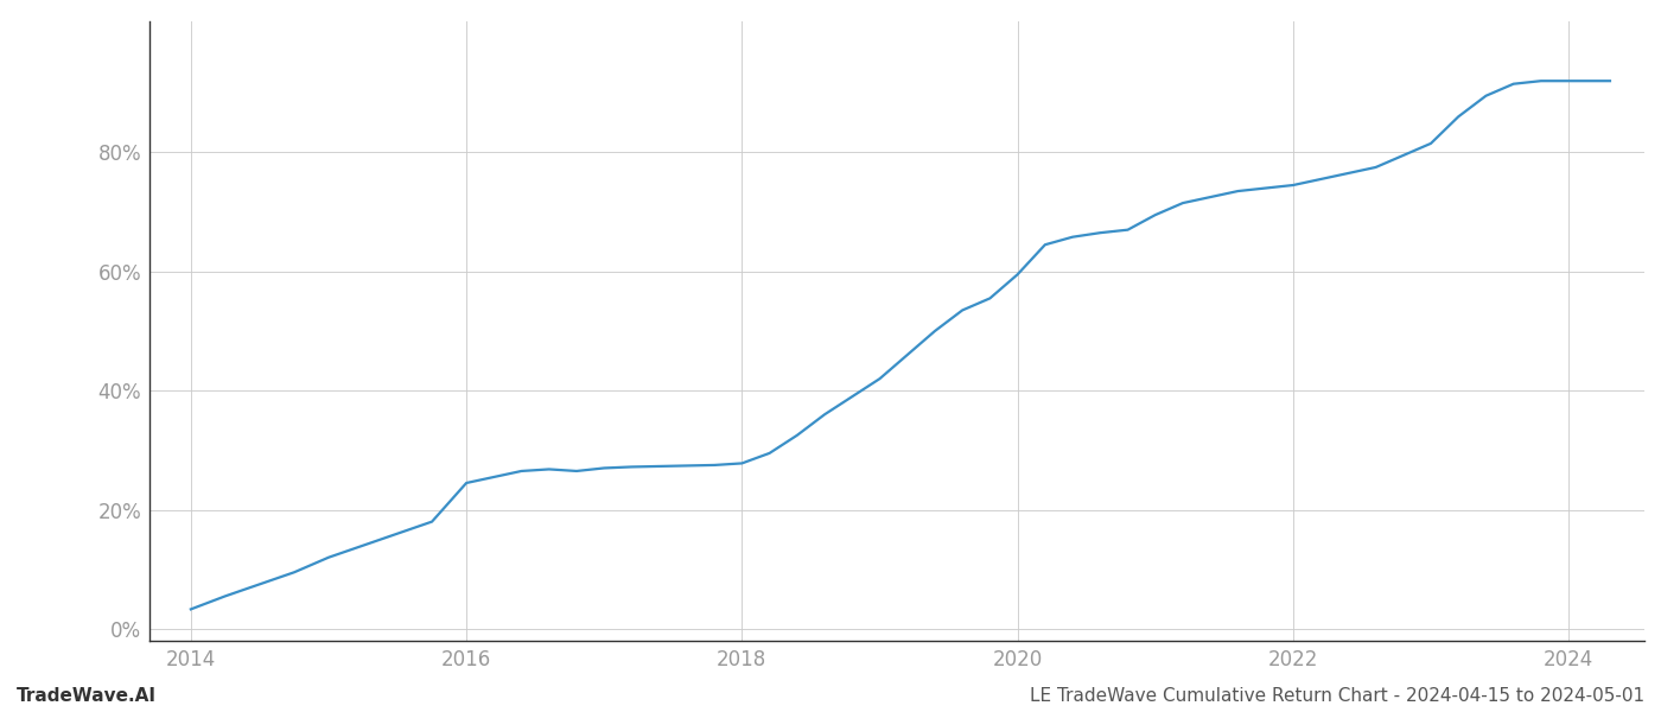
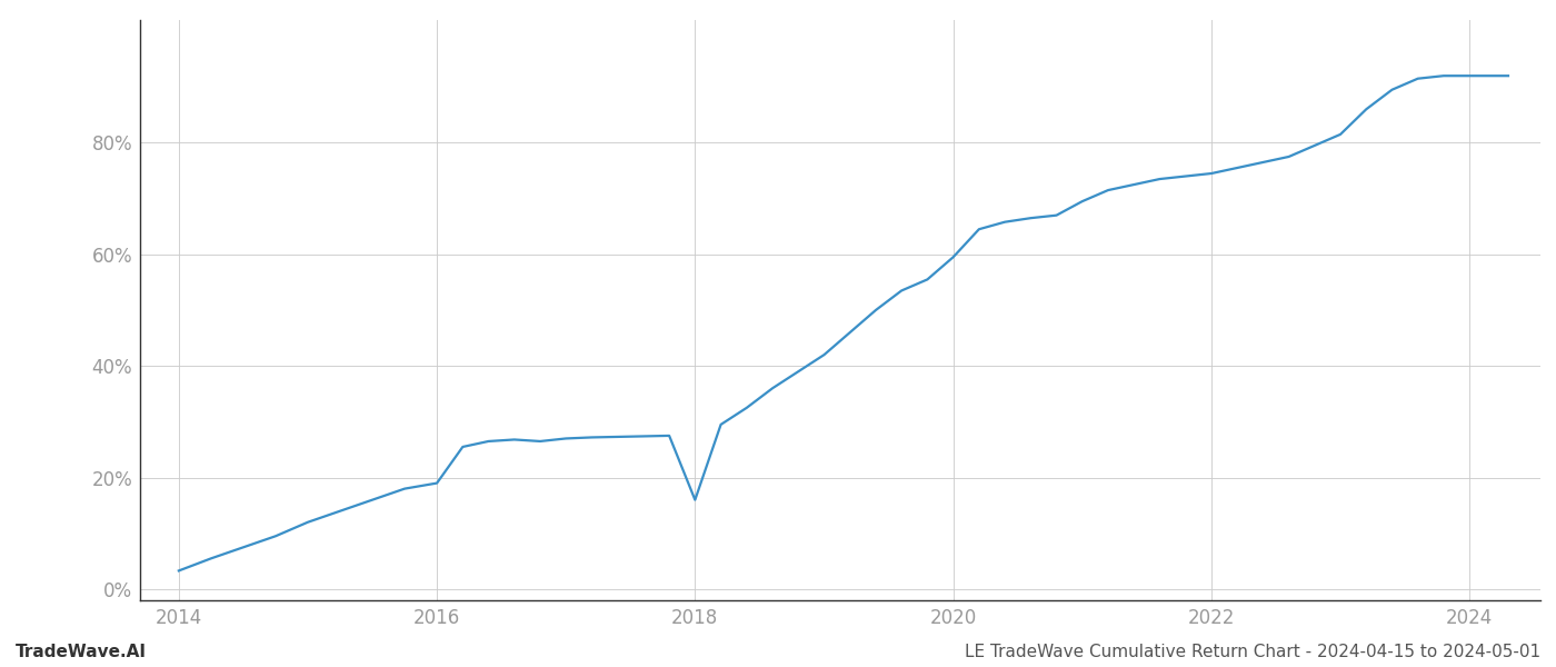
2016: 24.5% -> 19.0%
2018: 27.8% -> 16.0%
